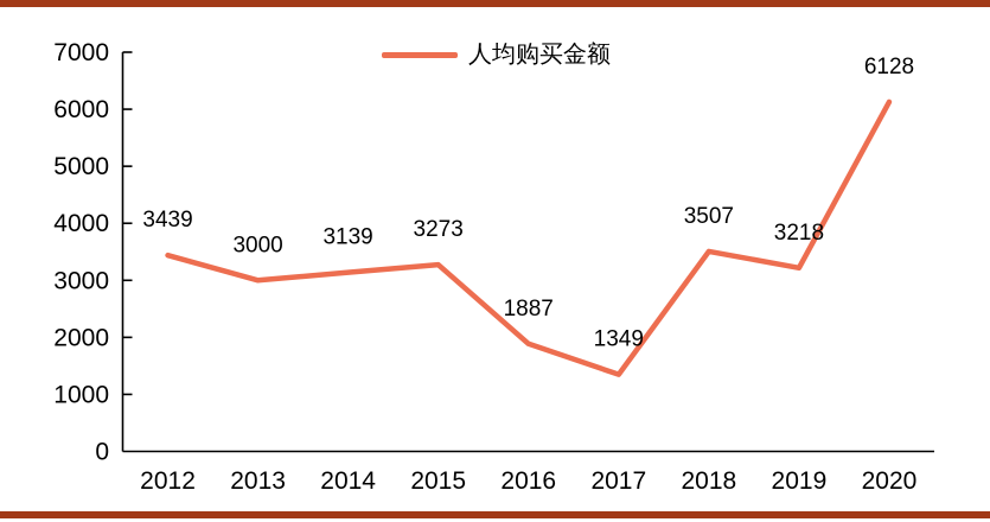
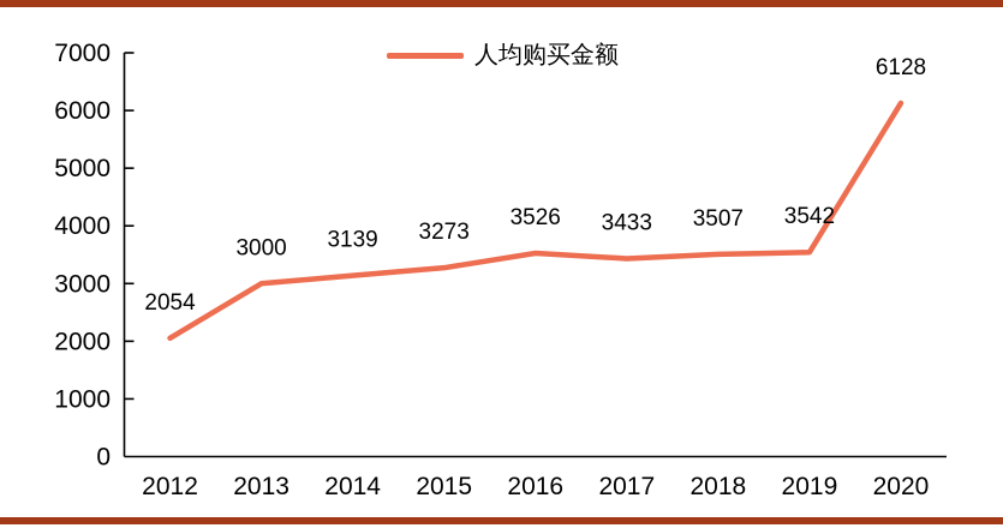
2012: 3439 -> 2054
2016: 1887 -> 3526
2017: 1349 -> 3433
2019: 3218 -> 3542
